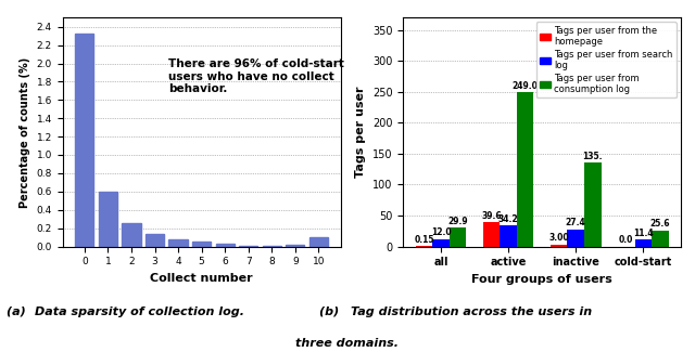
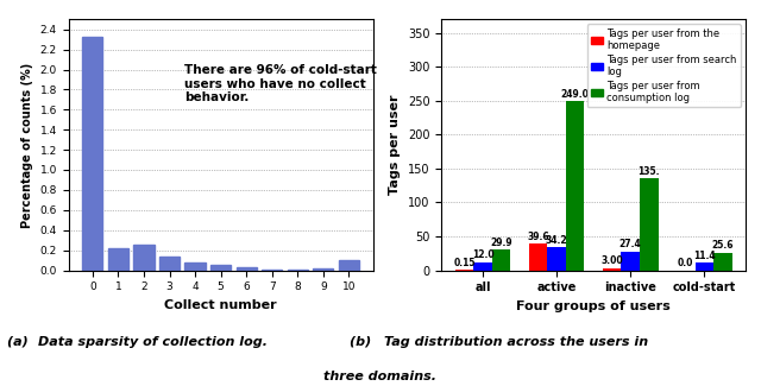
1: 0.60 -> 0.22
